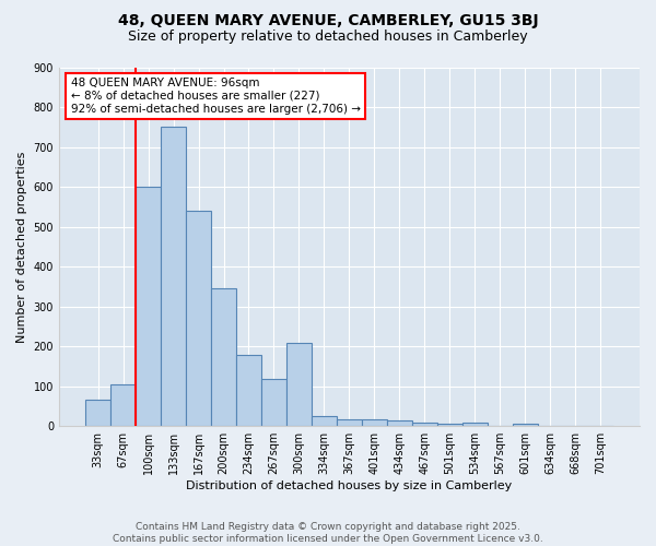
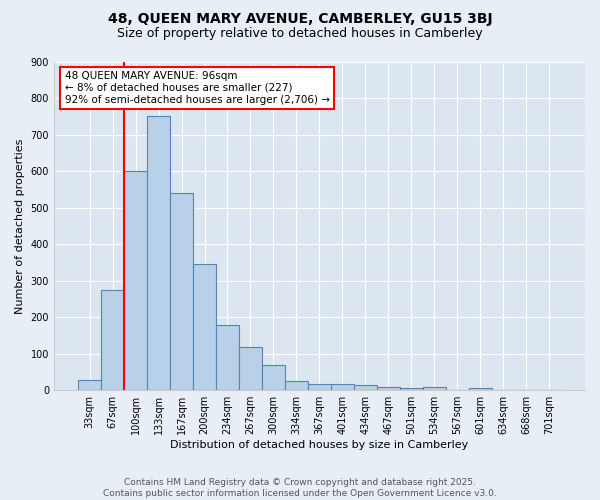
33sqm: 65 -> 27
67sqm: 105 -> 275
300sqm: 210 -> 70
